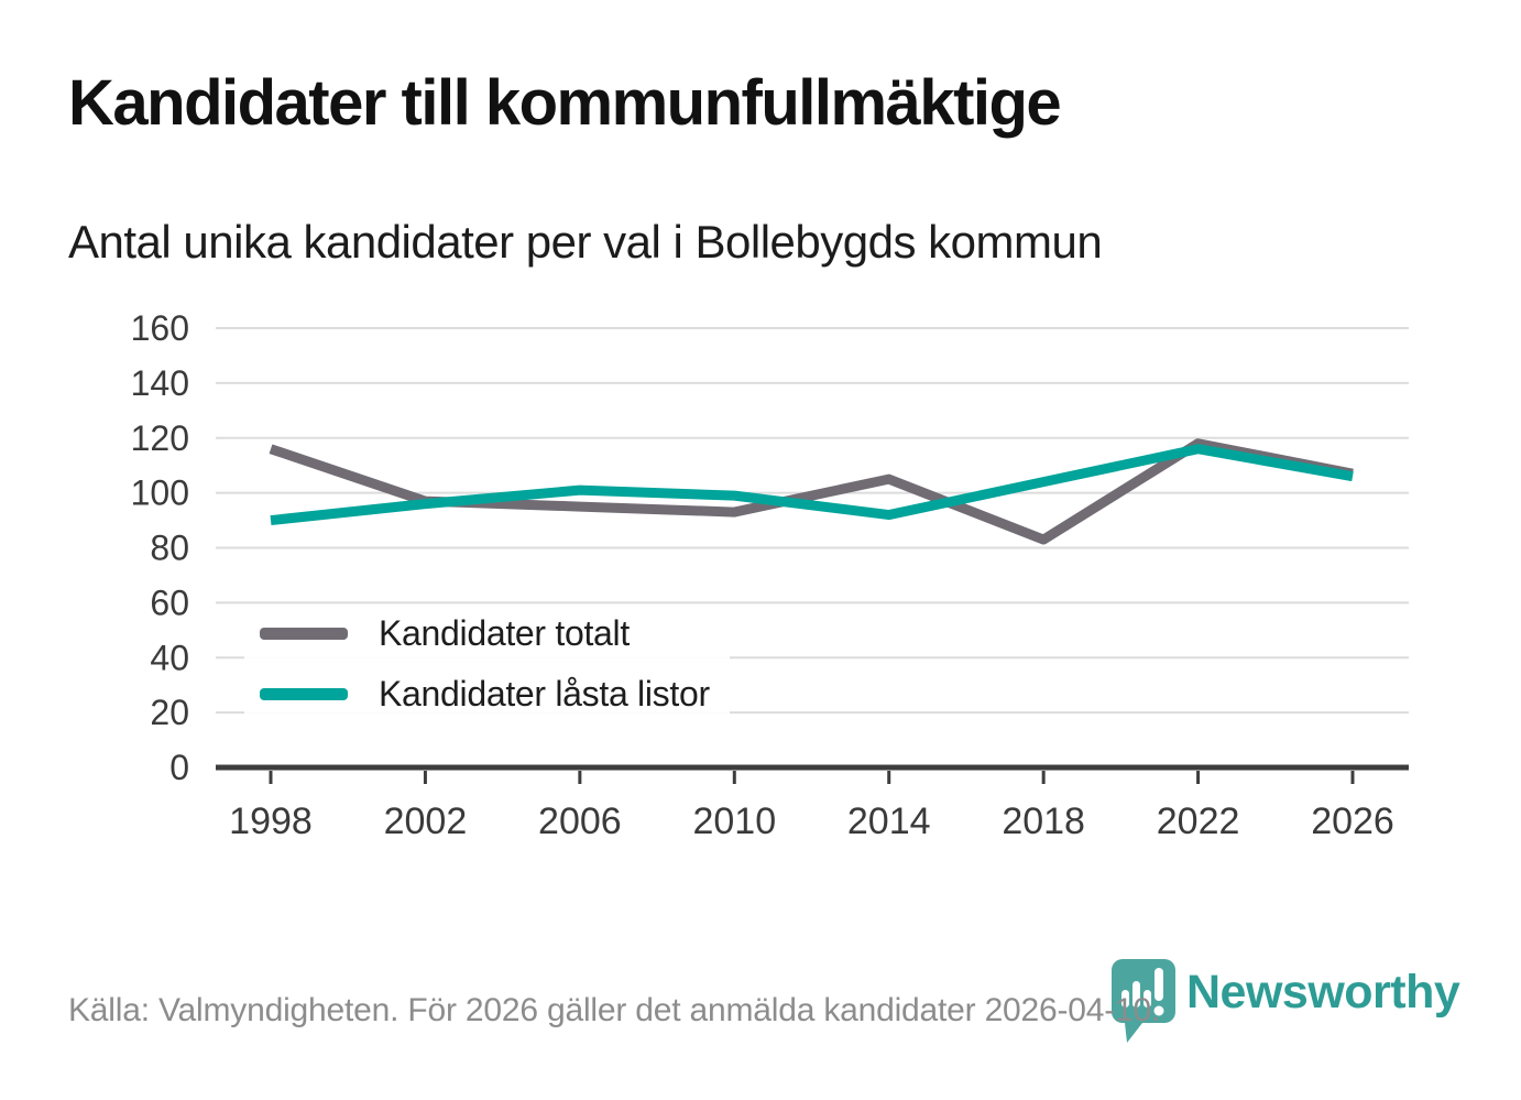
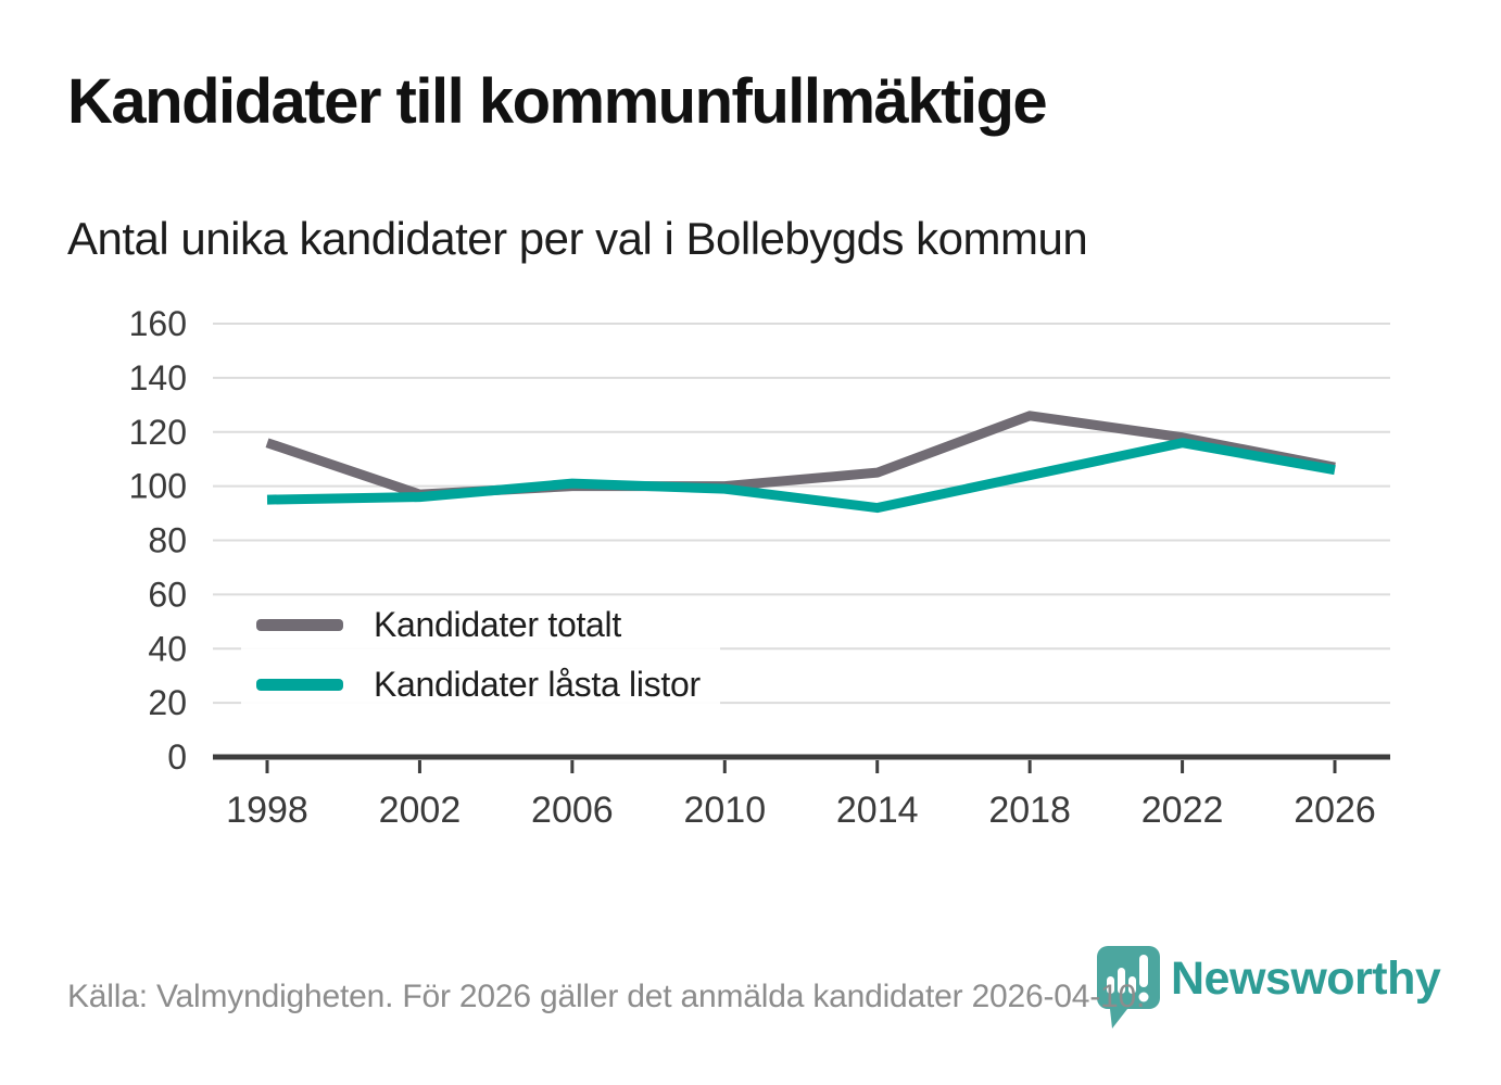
Kandidater låsta listor/1998: 90 -> 95
Kandidater totalt/2006: 95 -> 100
Kandidater totalt/2010: 93 -> 100
Kandidater totalt/2018: 83 -> 126
